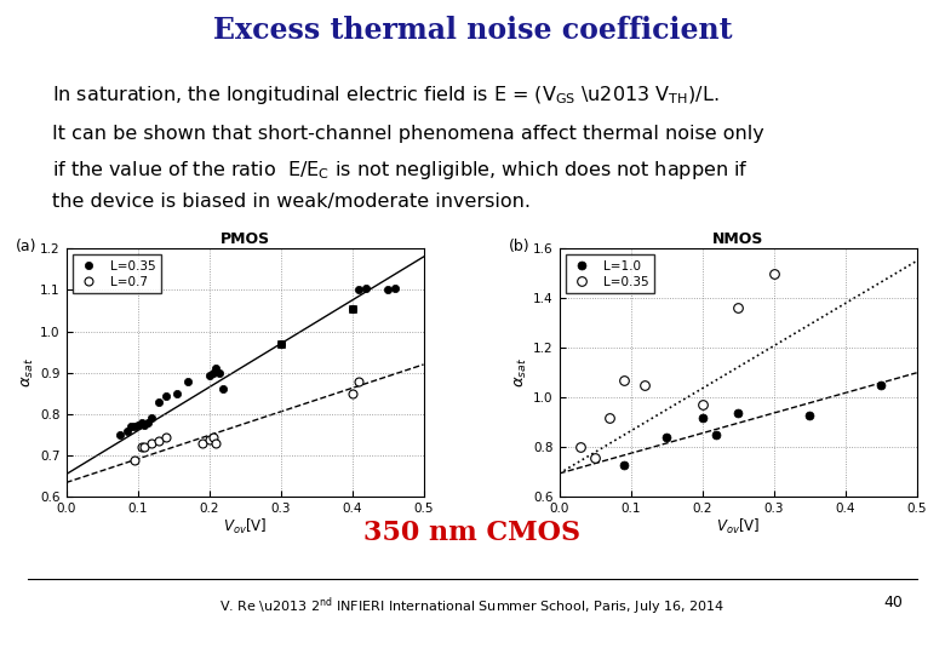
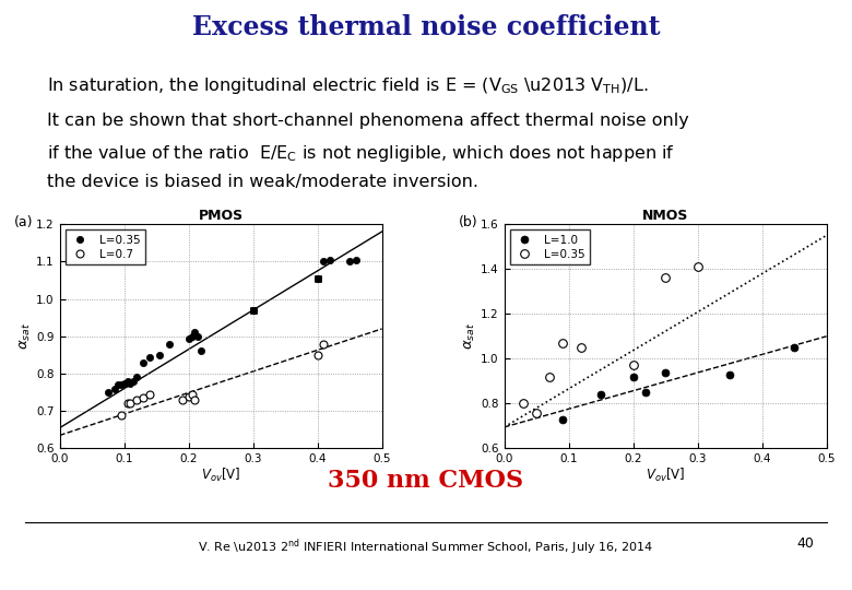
NMOS/L=0.35/0.3: 1.50 -> 1.41
